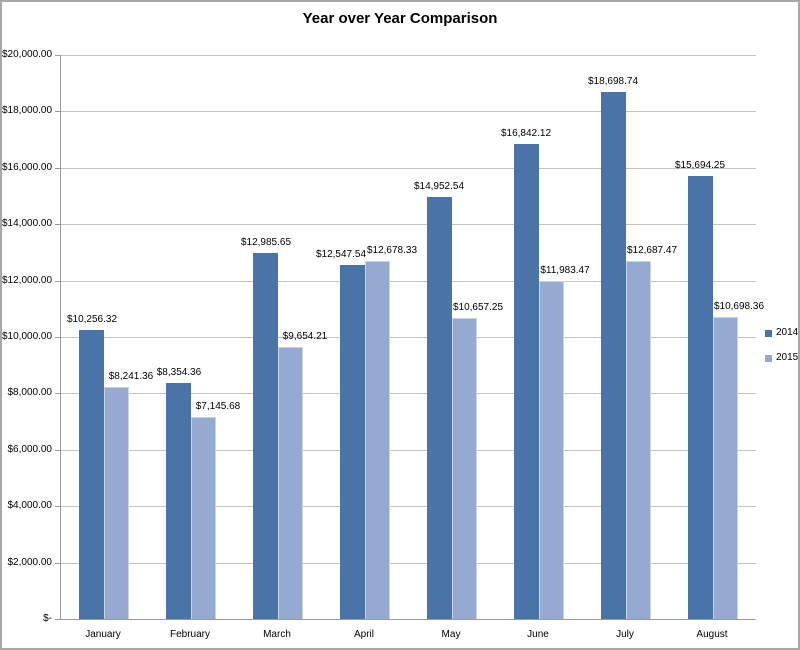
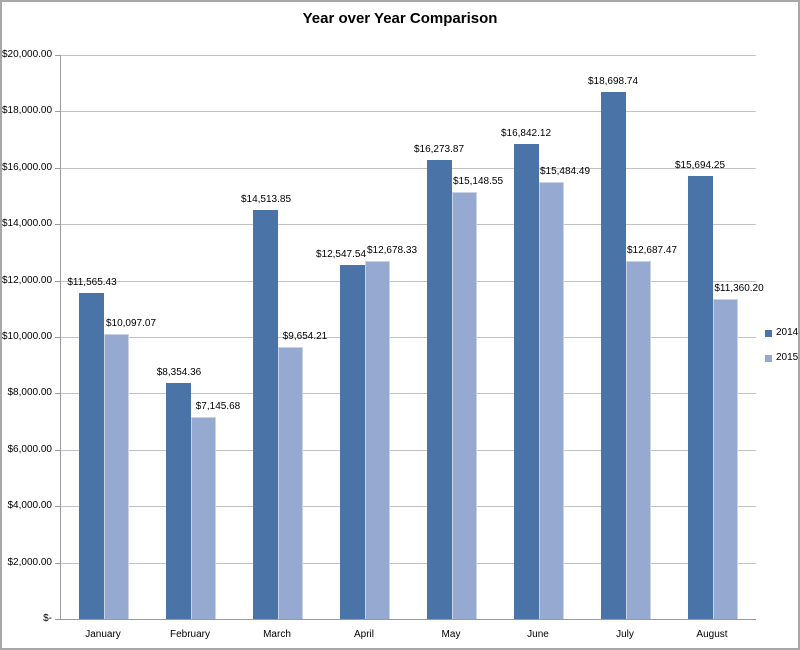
2014/January: $10,256.32 -> $11,565.43
2015/January: $8,241.36 -> $10,097.07
2014/March: $12,985.65 -> $14,513.85
2014/May: $14,952.54 -> $16,273.87
2015/May: $10,657.25 -> $15,148.55
2015/June: $11,983.47 -> $15,484.49
2015/August: $10,698.36 -> $11,360.20
